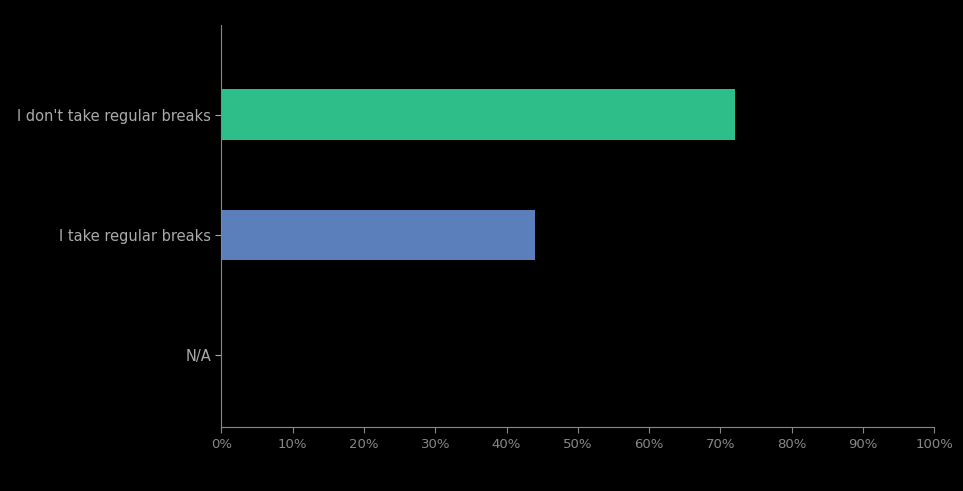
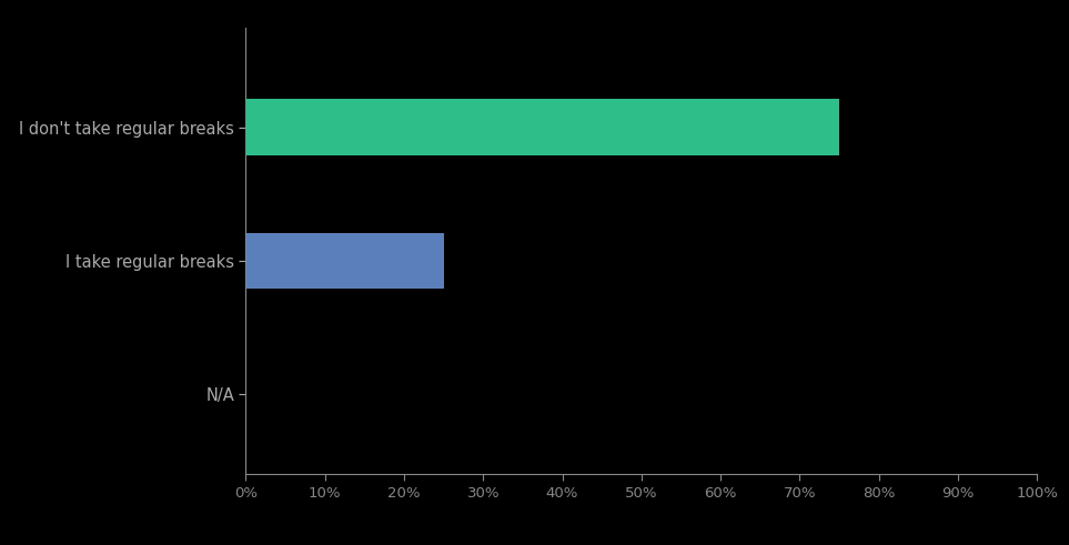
I don't take regular breaks: 72% -> 75%
I take regular breaks: 44% -> 25%
